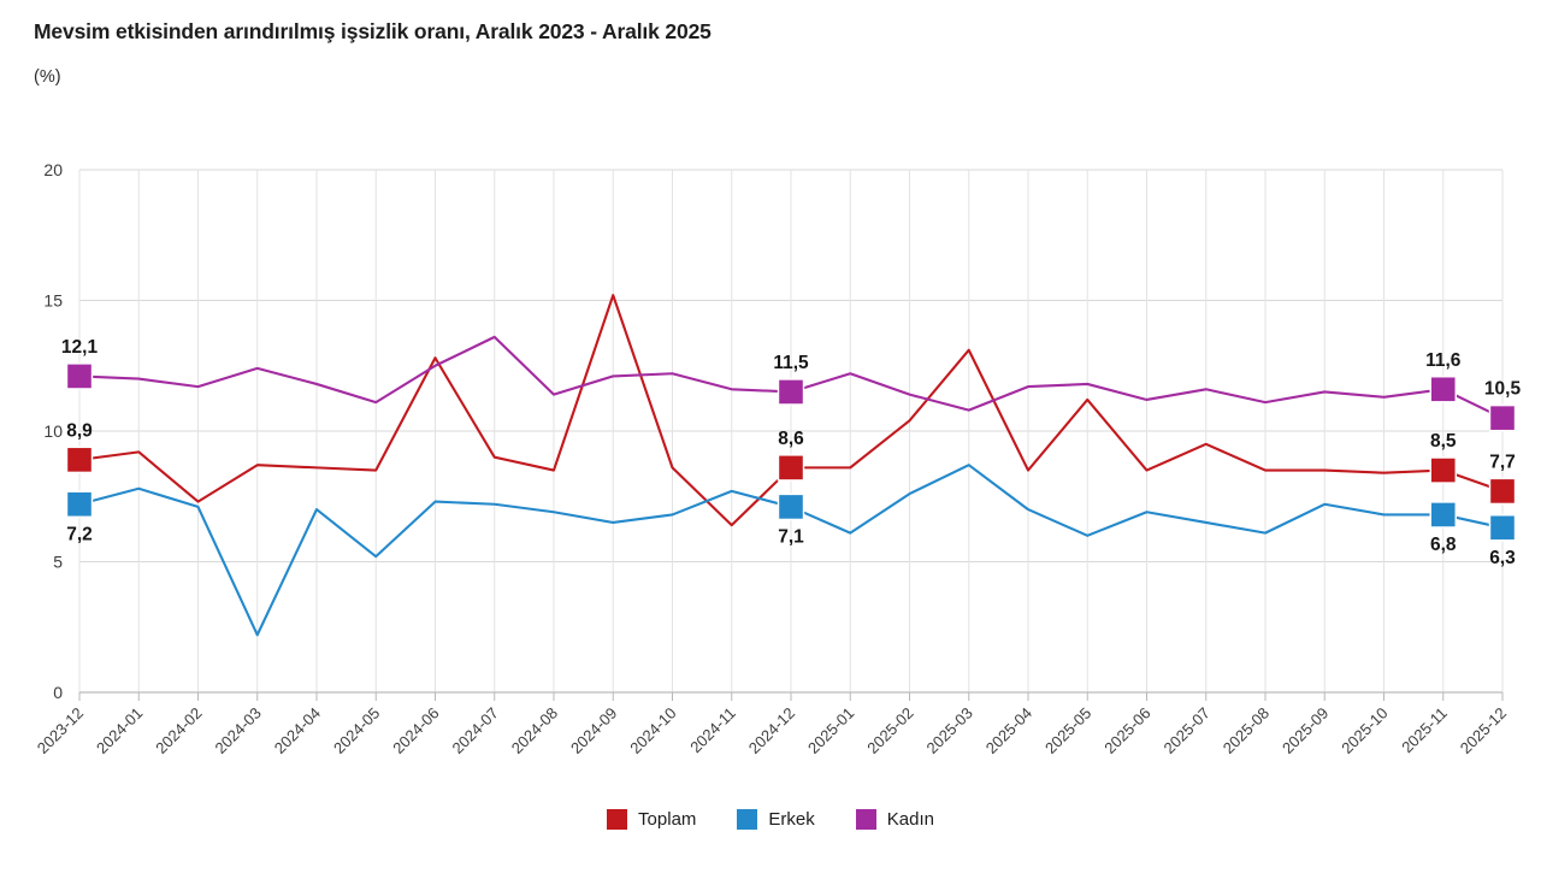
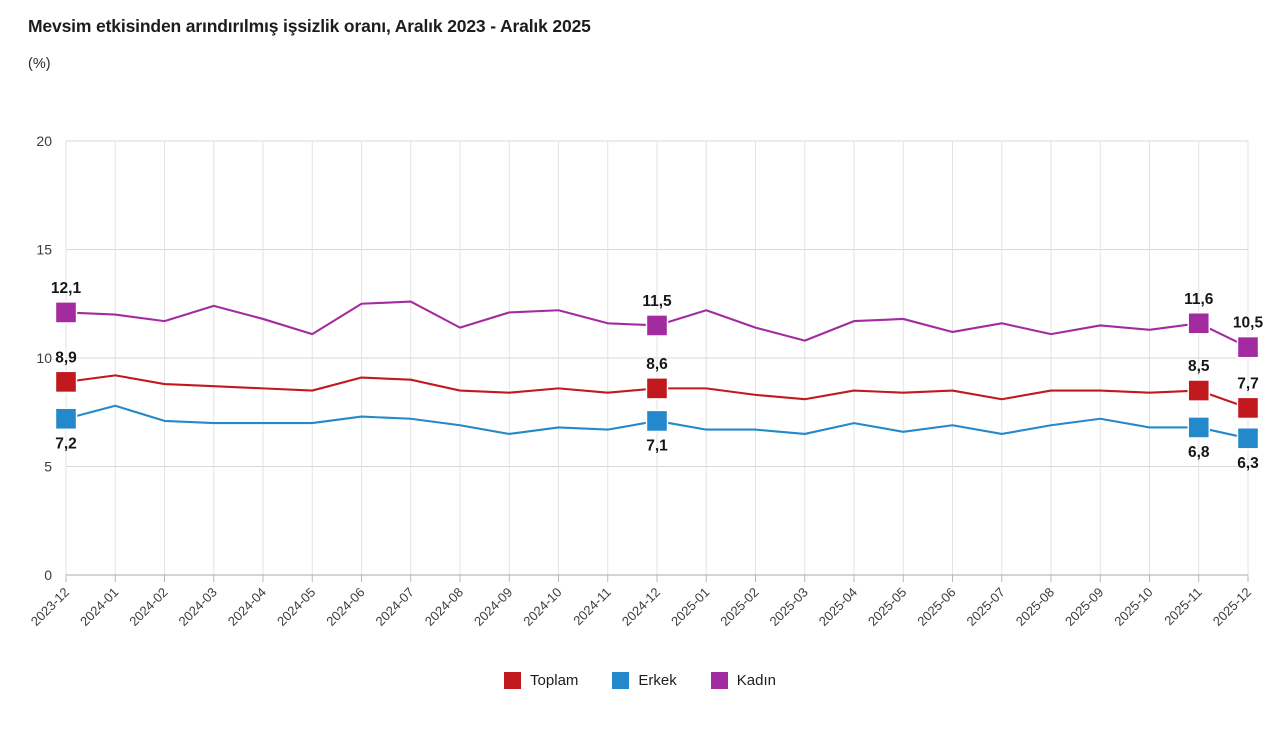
Toplam/2024-02: 7.3 -> 8.8
Erkek/2024-03: 2.2 -> 7.0
Erkek/2024-05: 5.2 -> 7.0
Toplam/2024-06: 12.8 -> 9.1
Kadın/2024-07: 13.6 -> 12.6
Toplam/2024-09: 15.2 -> 8.4
Toplam/2024-11: 6.4 -> 8.4
Erkek/2024-11: 7.7 -> 6.7
Erkek/2025-01: 6.1 -> 6.7
Toplam/2025-02: 10.4 -> 8.3
Erkek/2025-02: 7.6 -> 6.7
Toplam/2025-03: 13.1 -> 8.1
Erkek/2025-03: 8.7 -> 6.5
Toplam/2025-05: 11.2 -> 8.4
Erkek/2025-05: 6.0 -> 6.6
Toplam/2025-07: 9.5 -> 8.1
Erkek/2025-08: 6.1 -> 6.9
